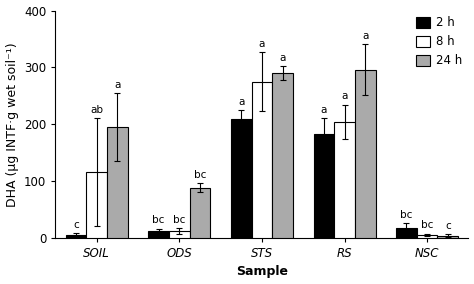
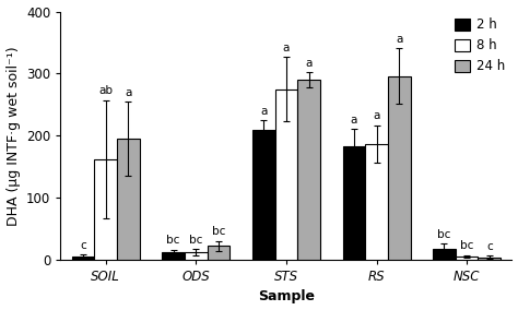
8 h/SOIL: 116 -> 162
24 h/ODS: 88 -> 22
8 h/RS: 204 -> 187
